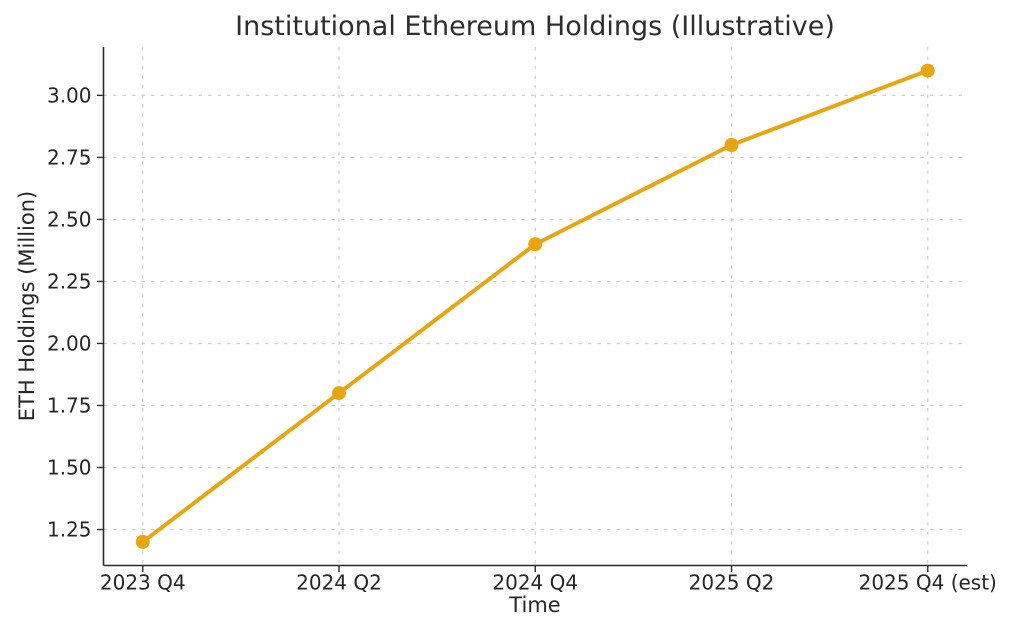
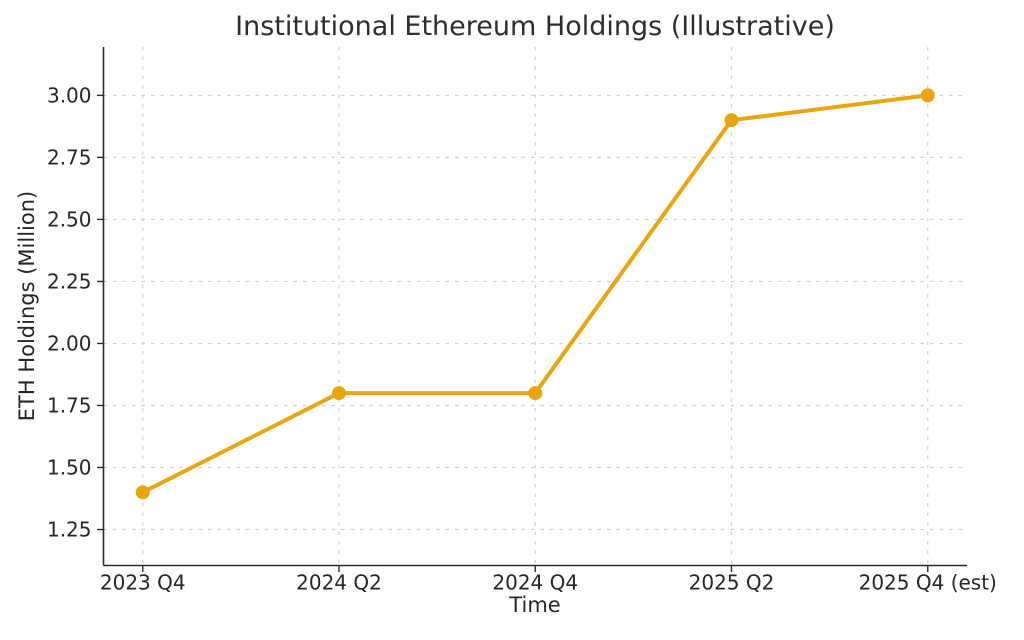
2023 Q4: 1.2 -> 1.4
2024 Q4: 2.4 -> 1.8
2025 Q2: 2.8 -> 2.9
2025 Q4 (est): 3.1 -> 3.0
